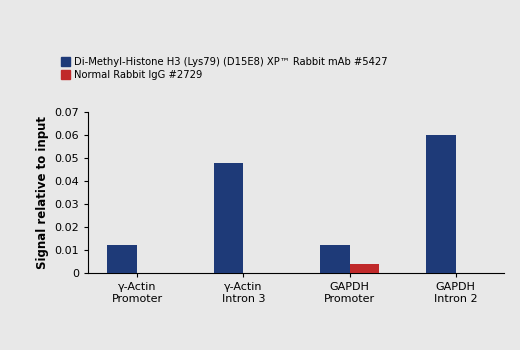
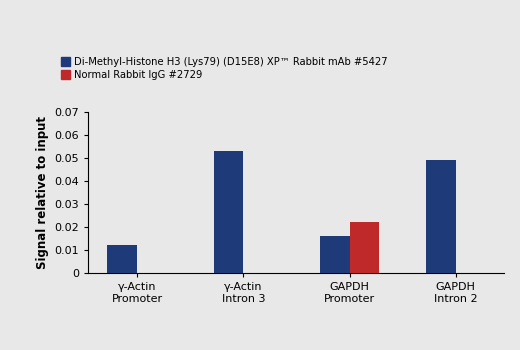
Di-Methyl-Histone H3 (Lys79) (D15E8) XP™ Rabbit mAb #5427/γ-Actin Intron 3: 0.048 -> 0.053
Di-Methyl-Histone H3 (Lys79) (D15E8) XP™ Rabbit mAb #5427/GAPDH Promoter: 0.012 -> 0.016
Normal Rabbit IgG #2729/GAPDH Promoter: 0.004 -> 0.022
Di-Methyl-Histone H3 (Lys79) (D15E8) XP™ Rabbit mAb #5427/GAPDH Intron 2: 0.060 -> 0.049
